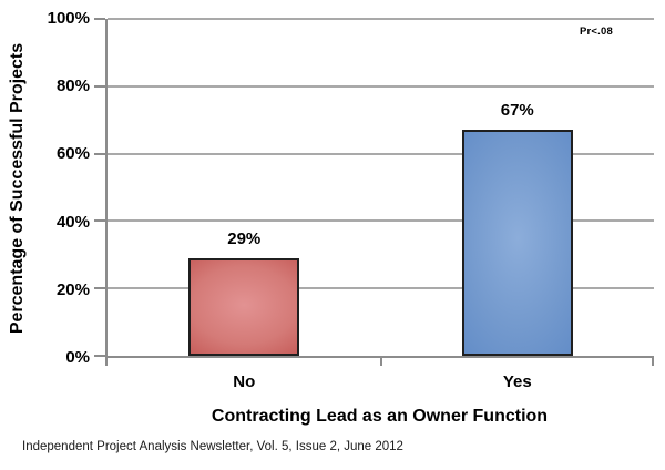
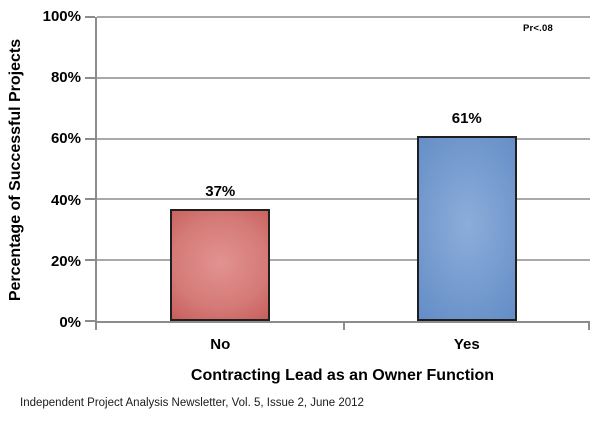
No: 29% -> 37%
Yes: 67% -> 61%
